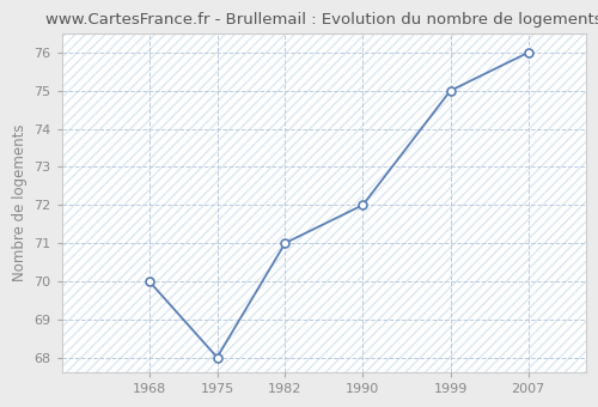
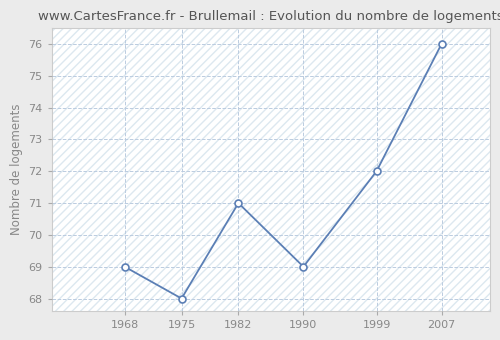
1968: 70 -> 69
1990: 72 -> 69
1999: 75 -> 72
